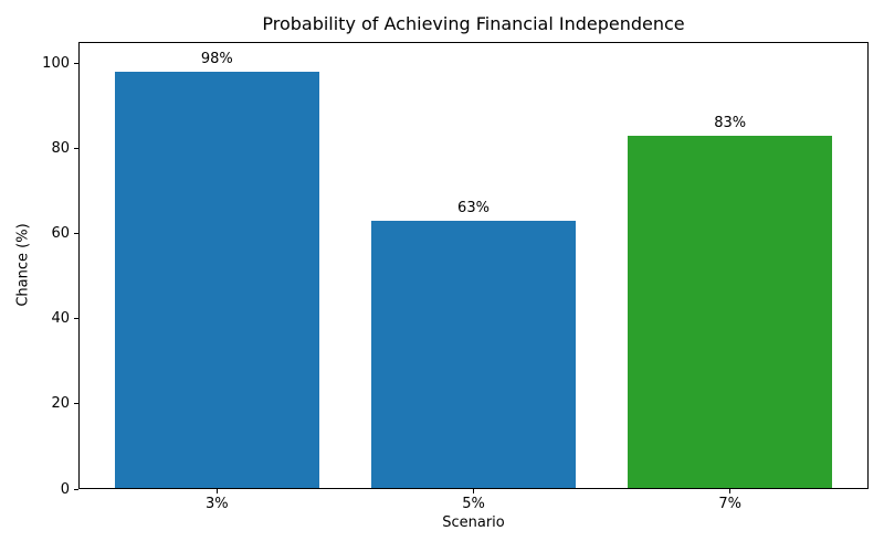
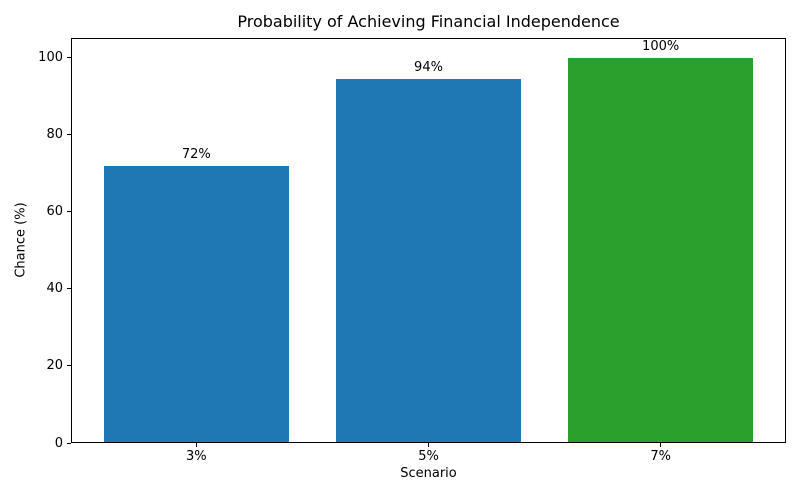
3%: 98% -> 72%
5%: 63% -> 94%
7%: 83% -> 100%
